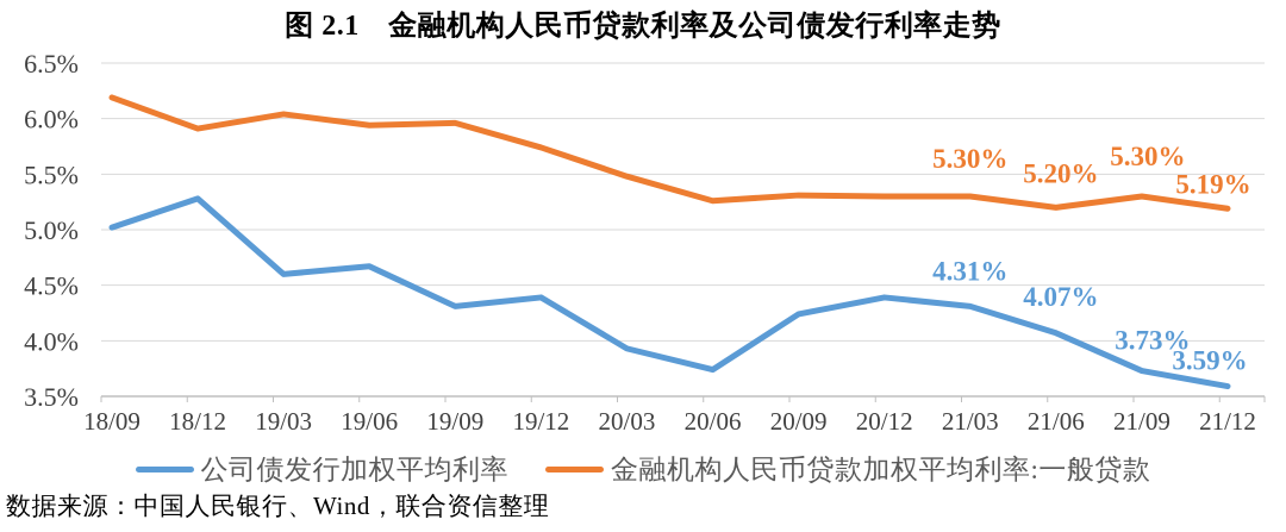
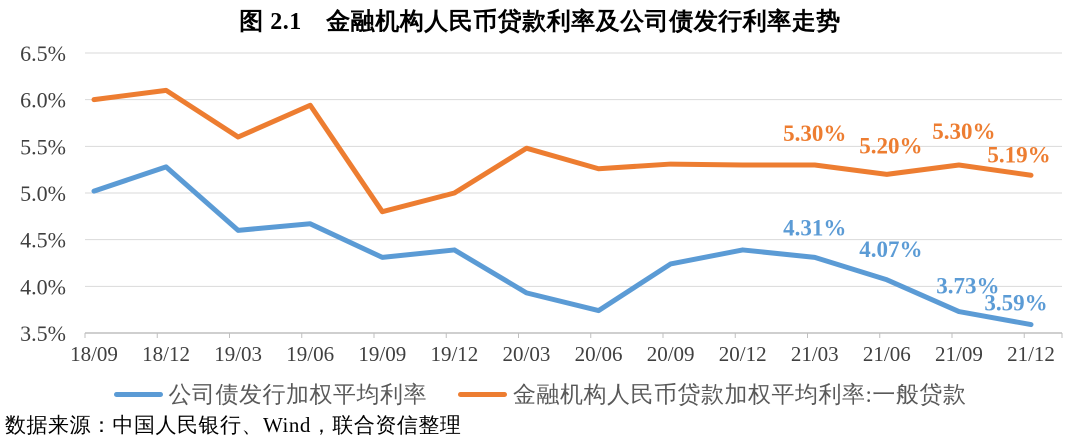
金融机构人民币贷款加权平均利率:一般贷款/18/09: 6.2% -> 6.0%
金融机构人民币贷款加权平均利率:一般贷款/18/12: 5.9% -> 6.1%
金融机构人民币贷款加权平均利率:一般贷款/19/03: 6.0% -> 5.6%
金融机构人民币贷款加权平均利率:一般贷款/19/09: 6.0% -> 4.8%
金融机构人民币贷款加权平均利率:一般贷款/19/12: 5.7% -> 5.0%
